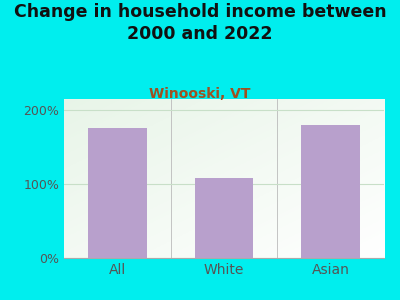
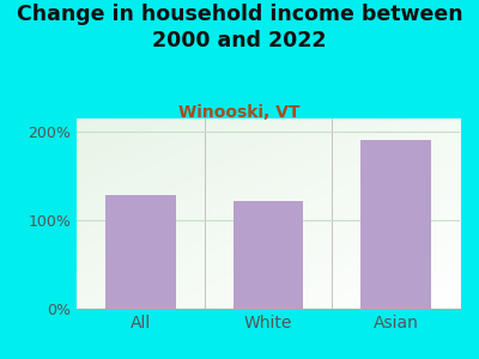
All: 176% -> 128%
White: 108% -> 122%
Asian: 180% -> 190%
